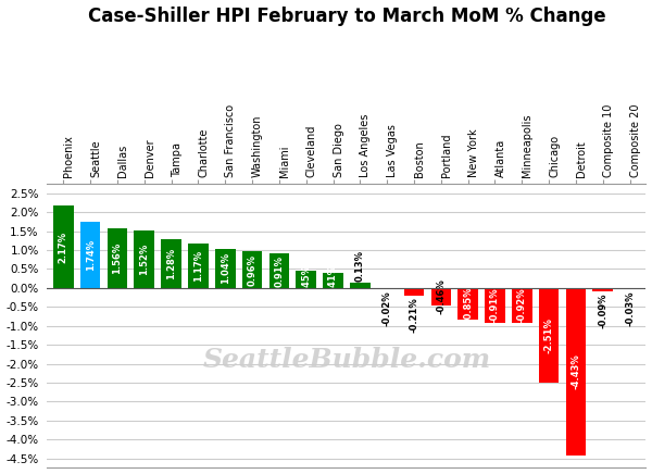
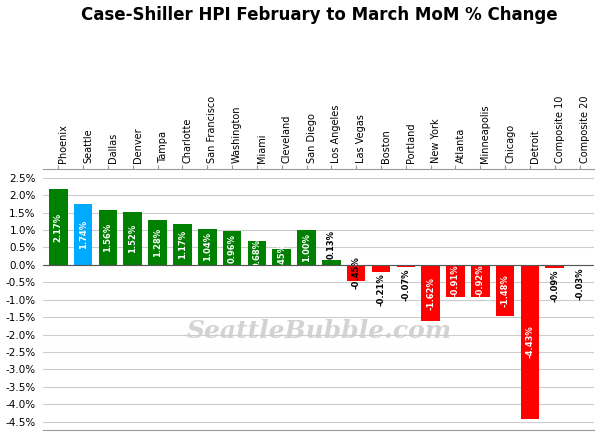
Miami: 0.91% -> 0.68%
San Diego: 0.41% -> 1.00%
Las Vegas: -0.02% -> -0.45%
Portland: -0.46% -> -0.07%
New York: -0.85% -> -1.62%
Chicago: -2.51% -> -1.48%
